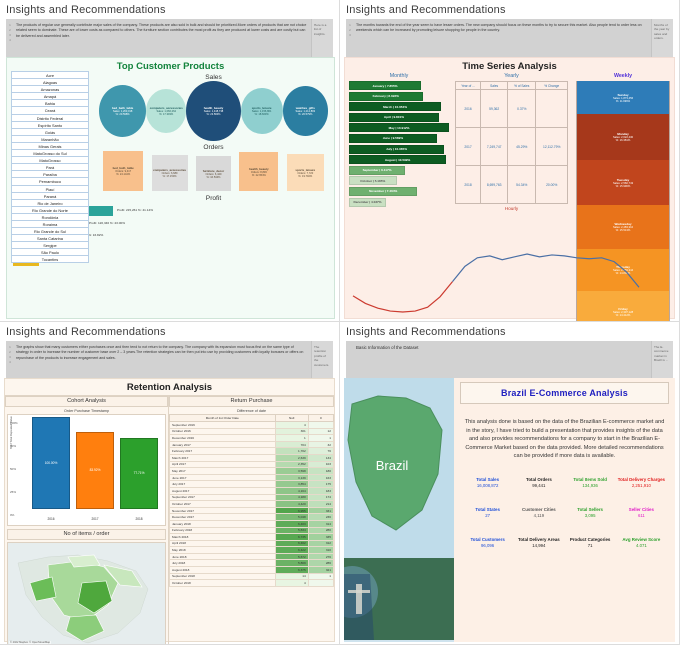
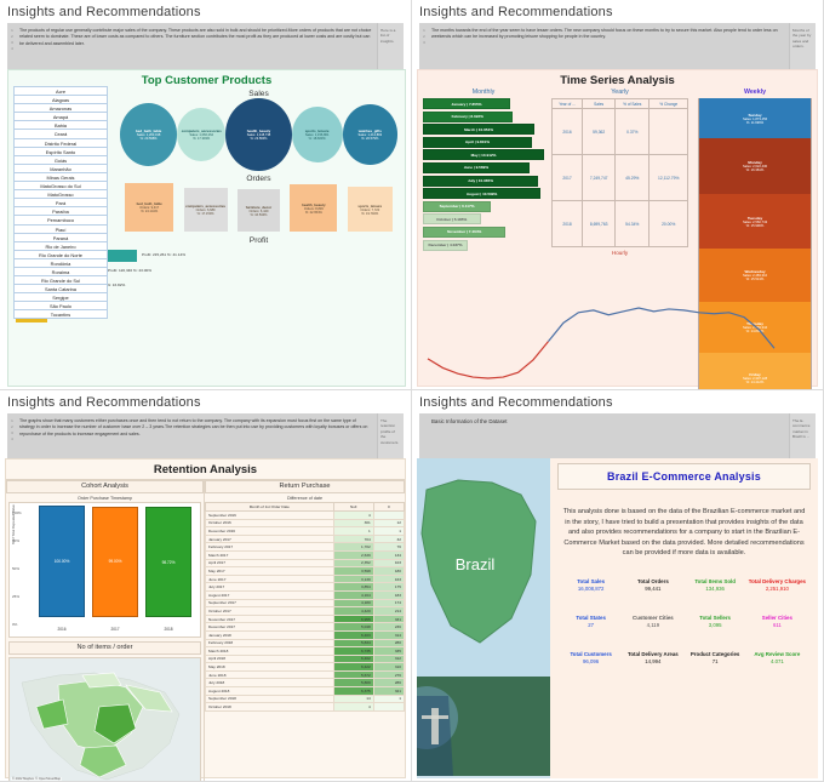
Cohort Analysis/2017: 83.92% -> 99.00%
Cohort Analysis/2018: 77.71% -> 98.72%
